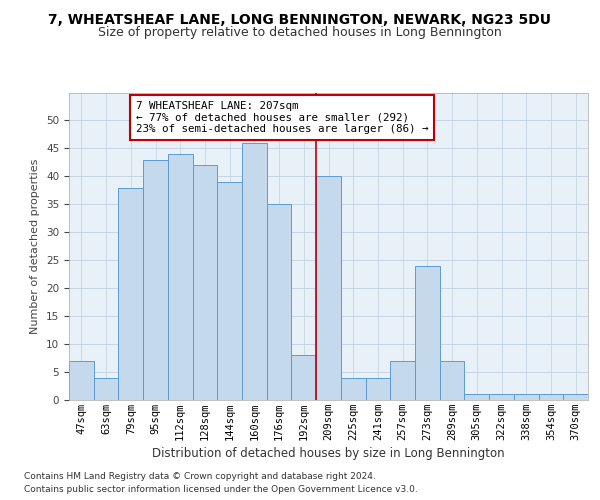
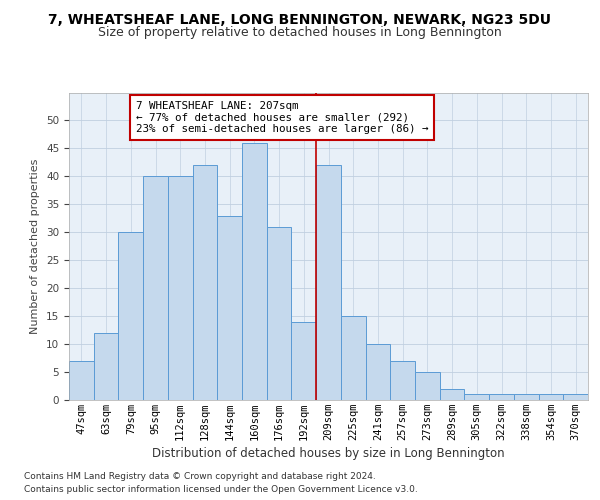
63sqm: 4 -> 12
79sqm: 38 -> 30
95sqm: 43 -> 40
112sqm: 44 -> 40
144sqm: 39 -> 33
176sqm: 35 -> 31
192sqm: 8 -> 14
209sqm: 40 -> 42
225sqm: 4 -> 15
241sqm: 4 -> 10
273sqm: 24 -> 5
289sqm: 7 -> 2
